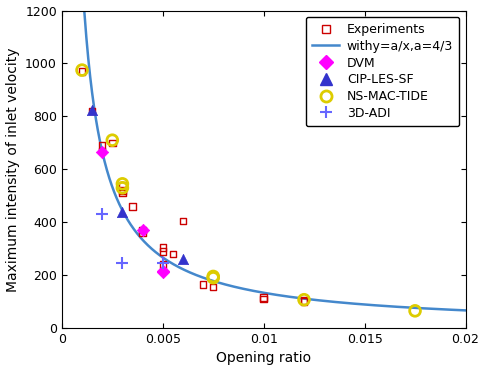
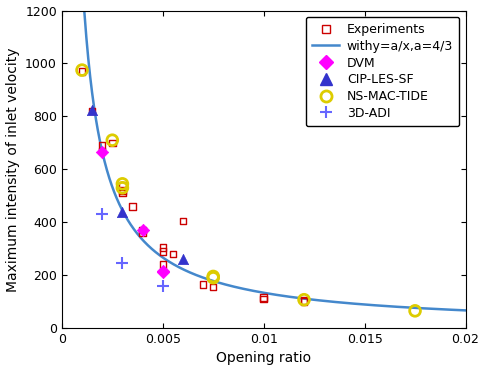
3D-ADI/0.005: 245 -> 160
